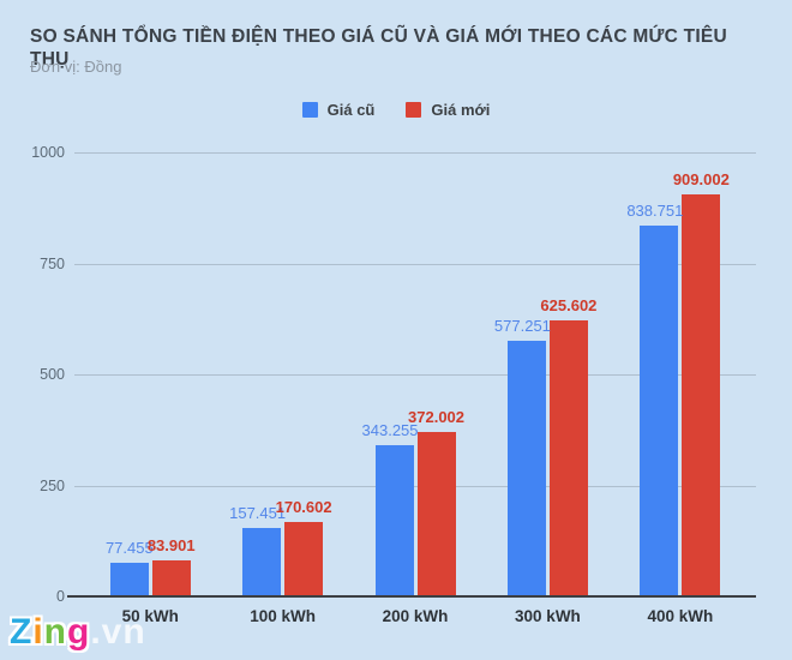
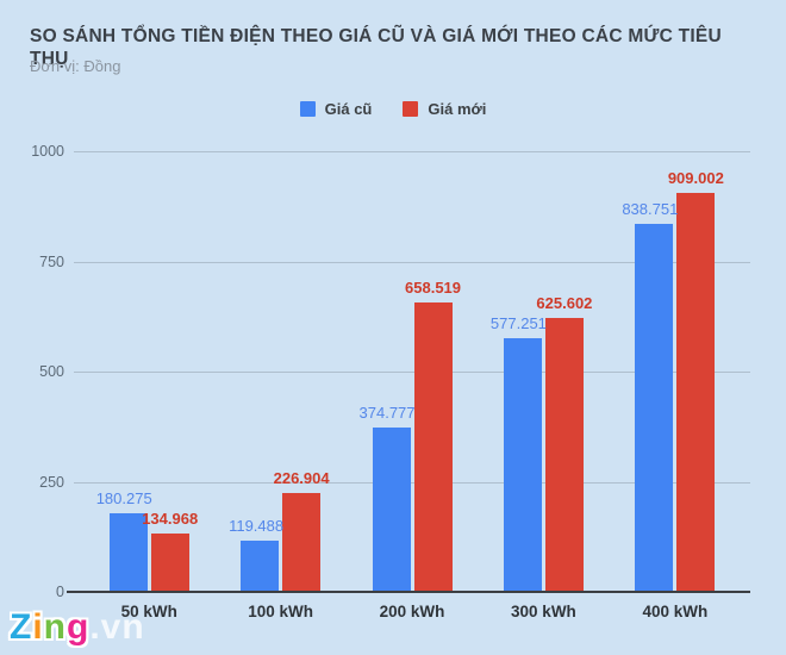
Giá cũ/50 kWh: 77.455 -> 180.275
Giá mới/50 kWh: 83.901 -> 134.968
Giá cũ/100 kWh: 157.451 -> 119.488
Giá mới/100 kWh: 170.602 -> 226.904
Giá cũ/200 kWh: 343.255 -> 374.777
Giá mới/200 kWh: 372.002 -> 658.519
